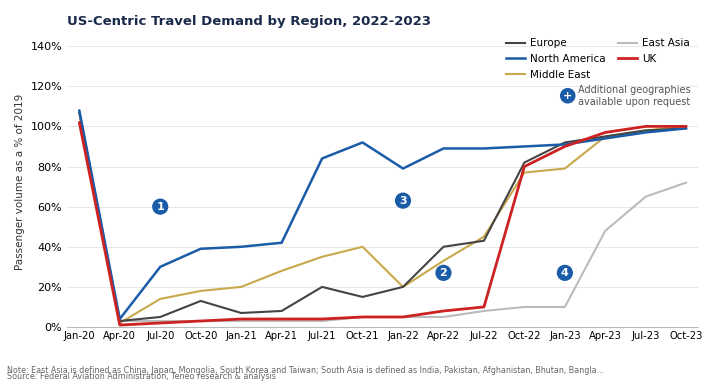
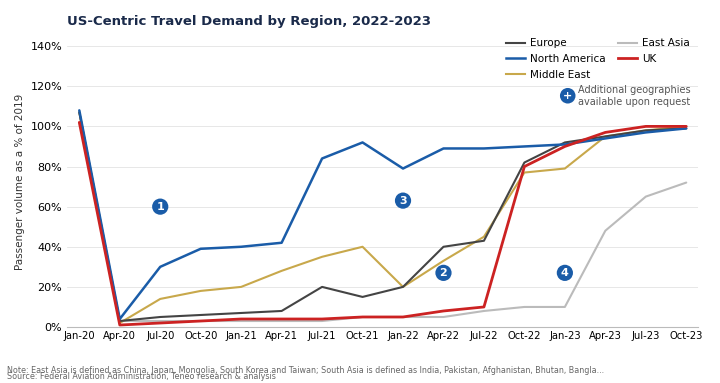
Europe/Oct-20: 13% -> 6%
